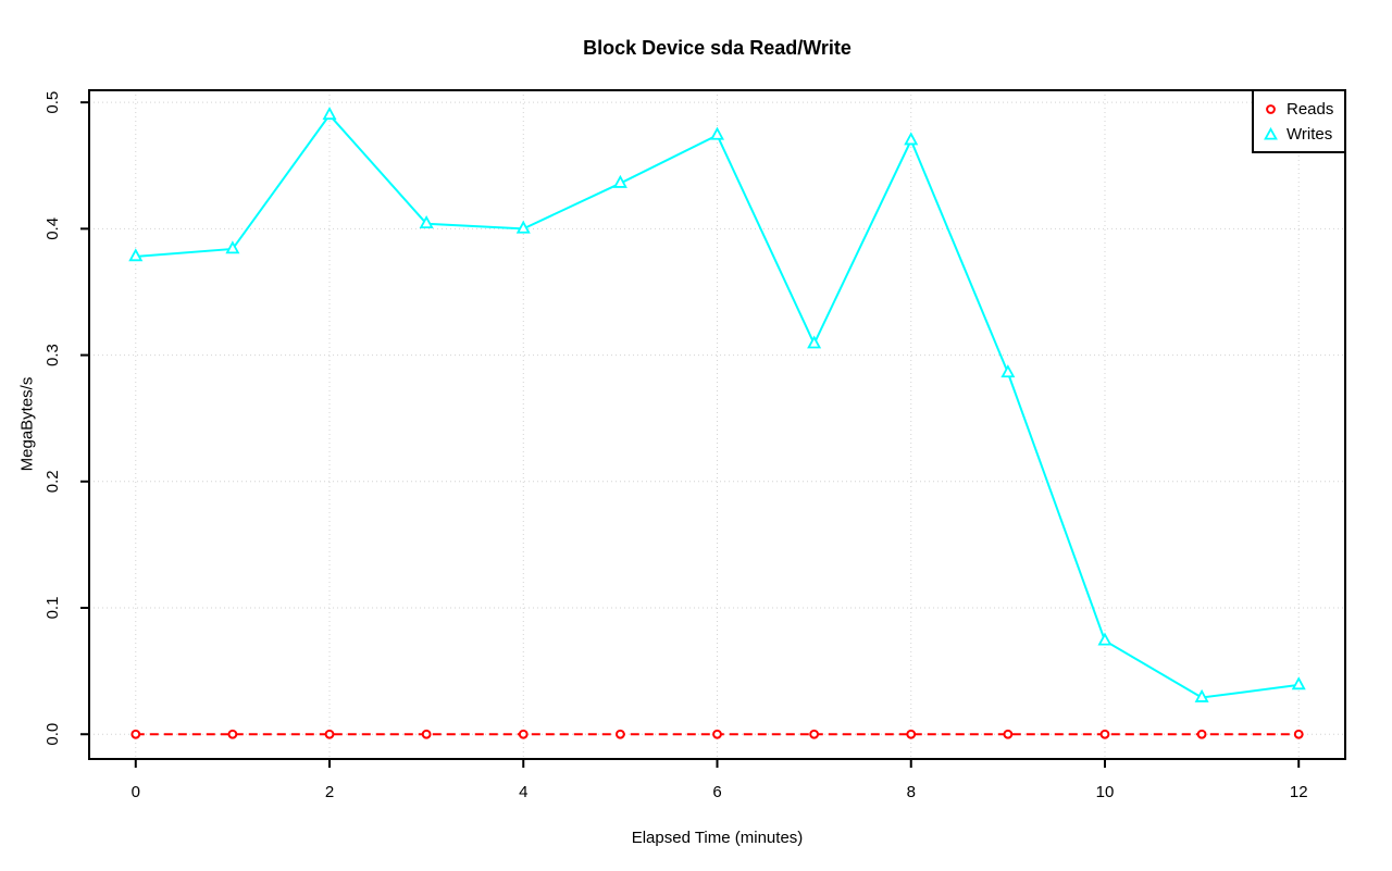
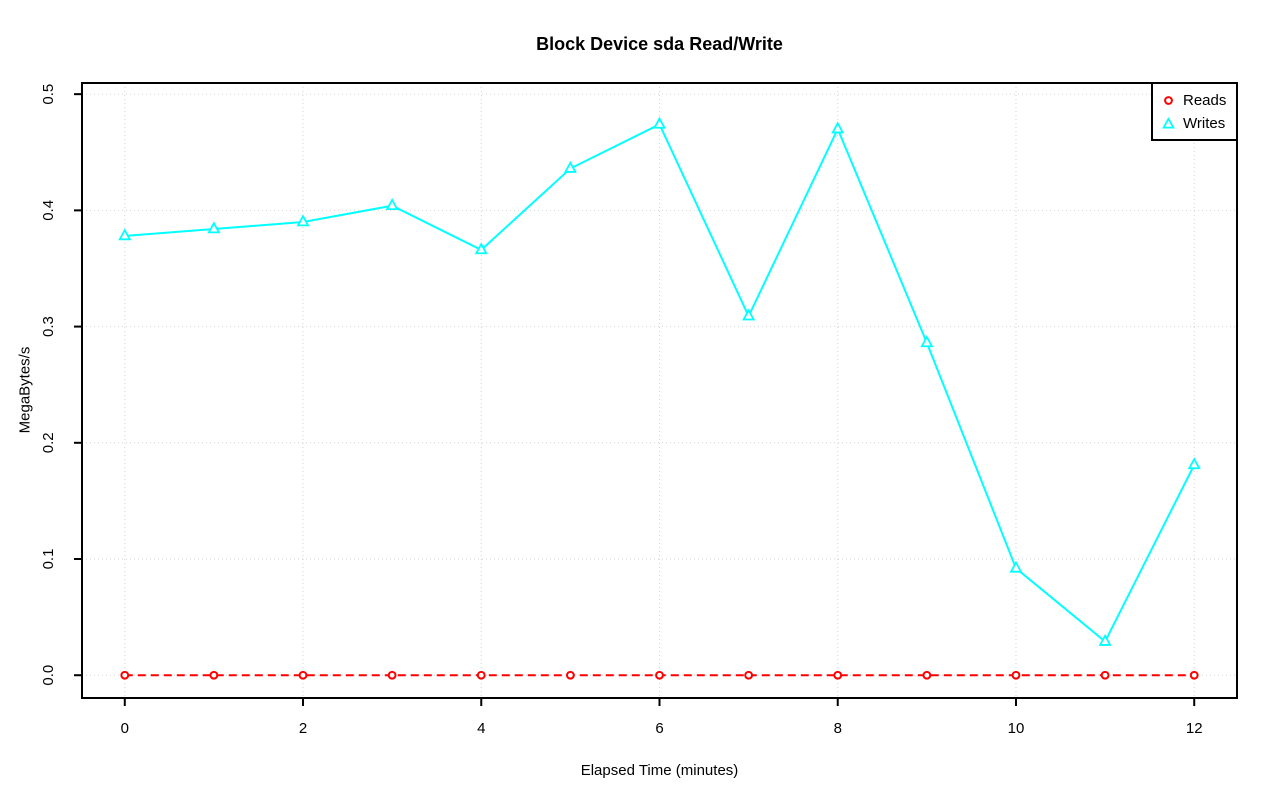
Writes/2: 0.490 -> 0.390
Writes/4: 0.400 -> 0.366
Writes/10: 0.074 -> 0.092
Writes/12: 0.039 -> 0.181
